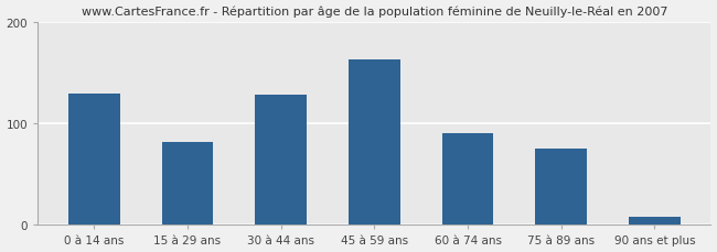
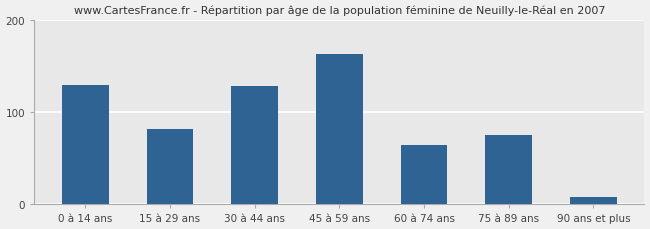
60 à 74 ans: 90 -> 64
